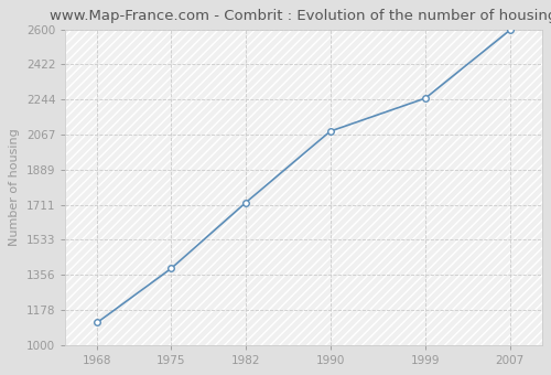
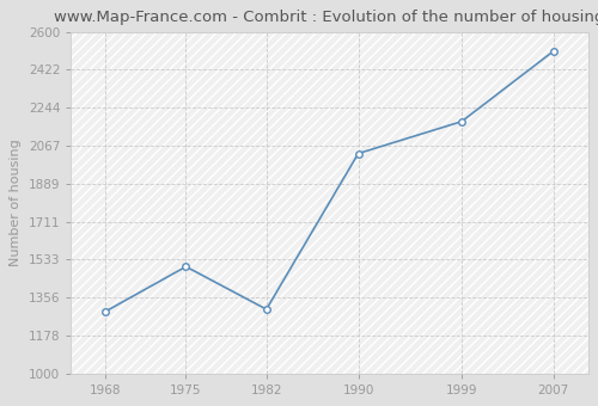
1968: 1110 -> 1290
1975: 1390 -> 1500
1982: 1720 -> 1300
1990: 2080 -> 2030
1999: 2250 -> 2180
2007: 2600 -> 2510
